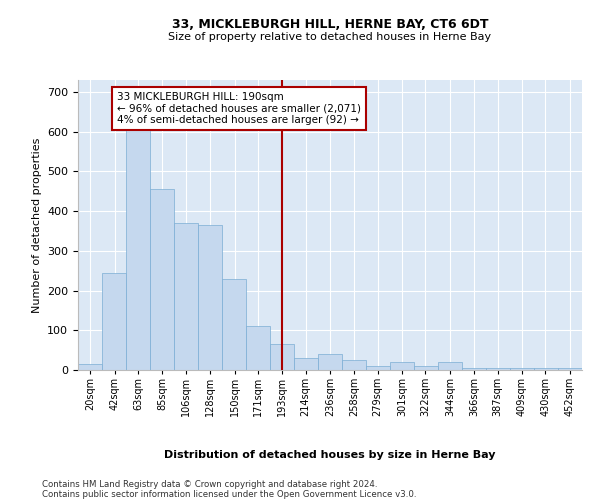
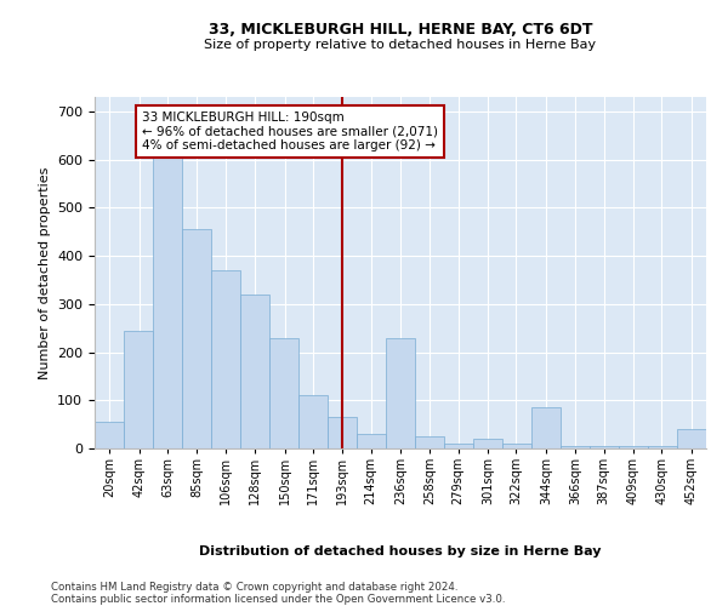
20sqm: 15 -> 55
128sqm: 365 -> 320
236sqm: 40 -> 230
344sqm: 20 -> 85
452sqm: 5 -> 40
